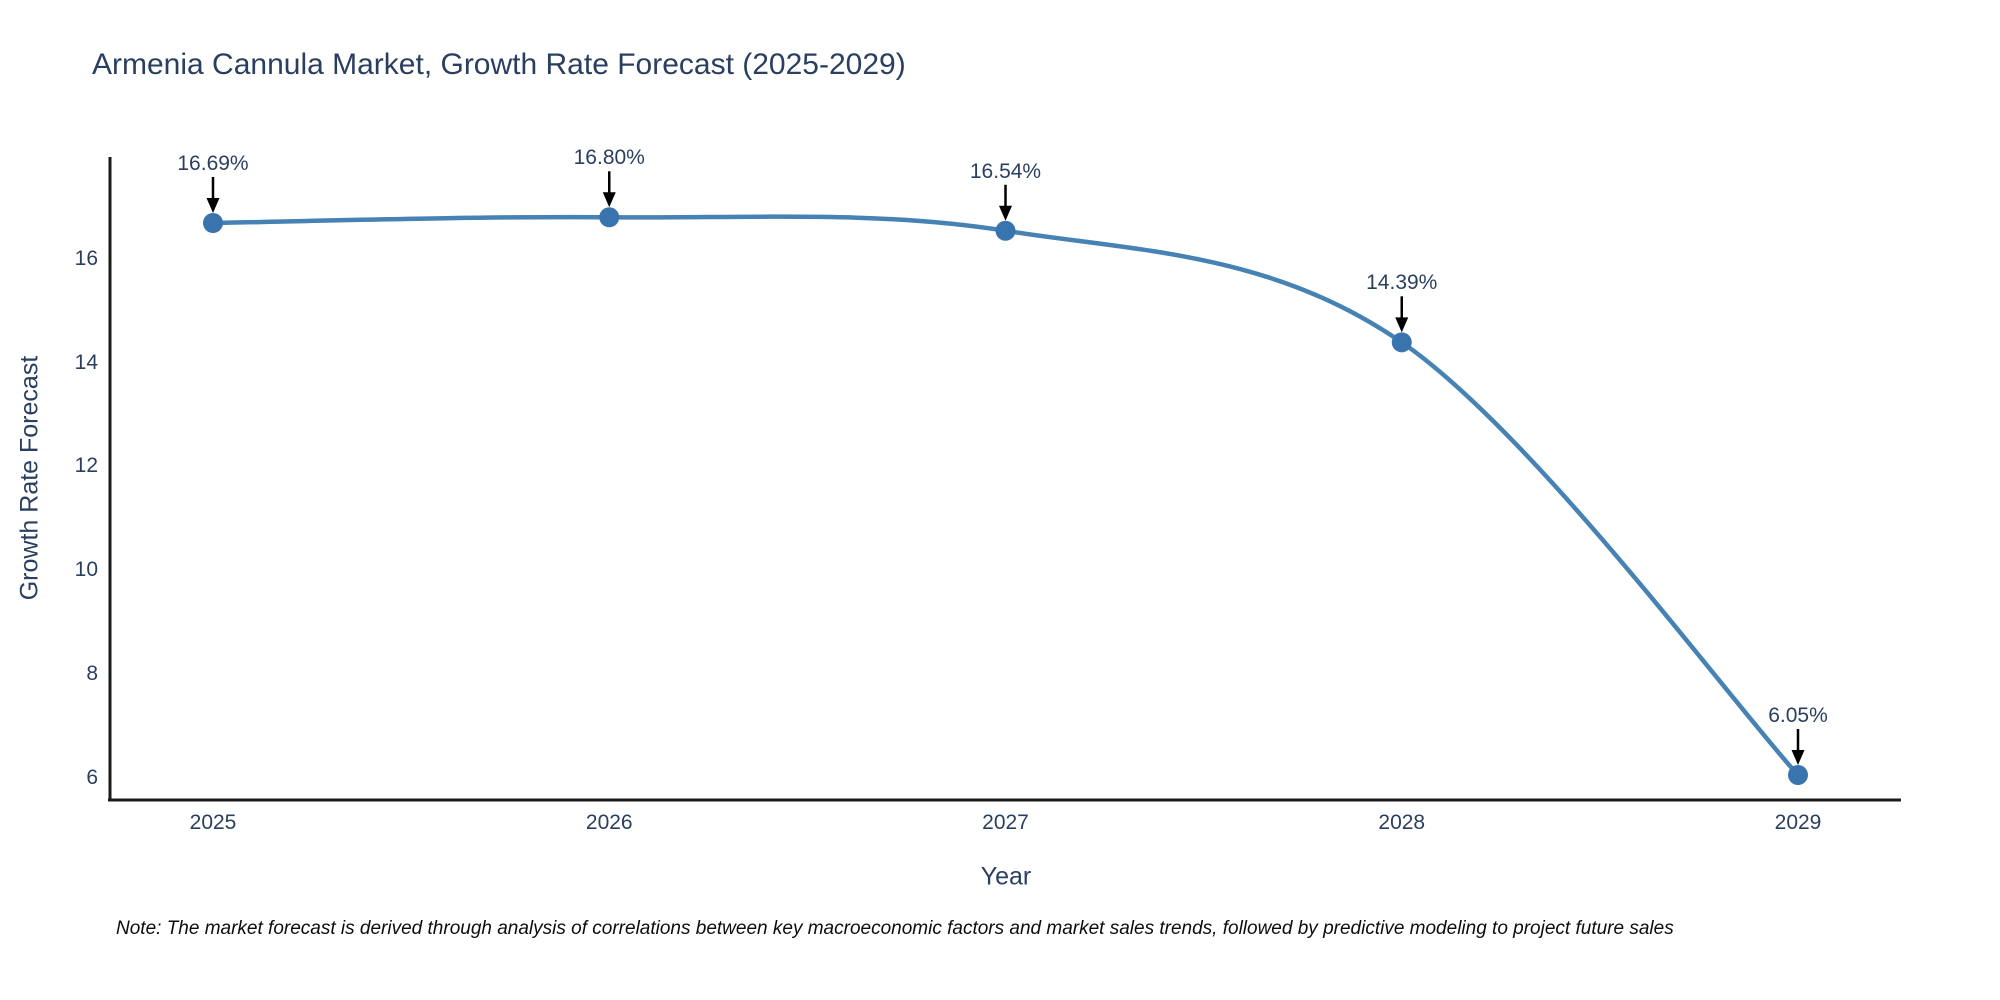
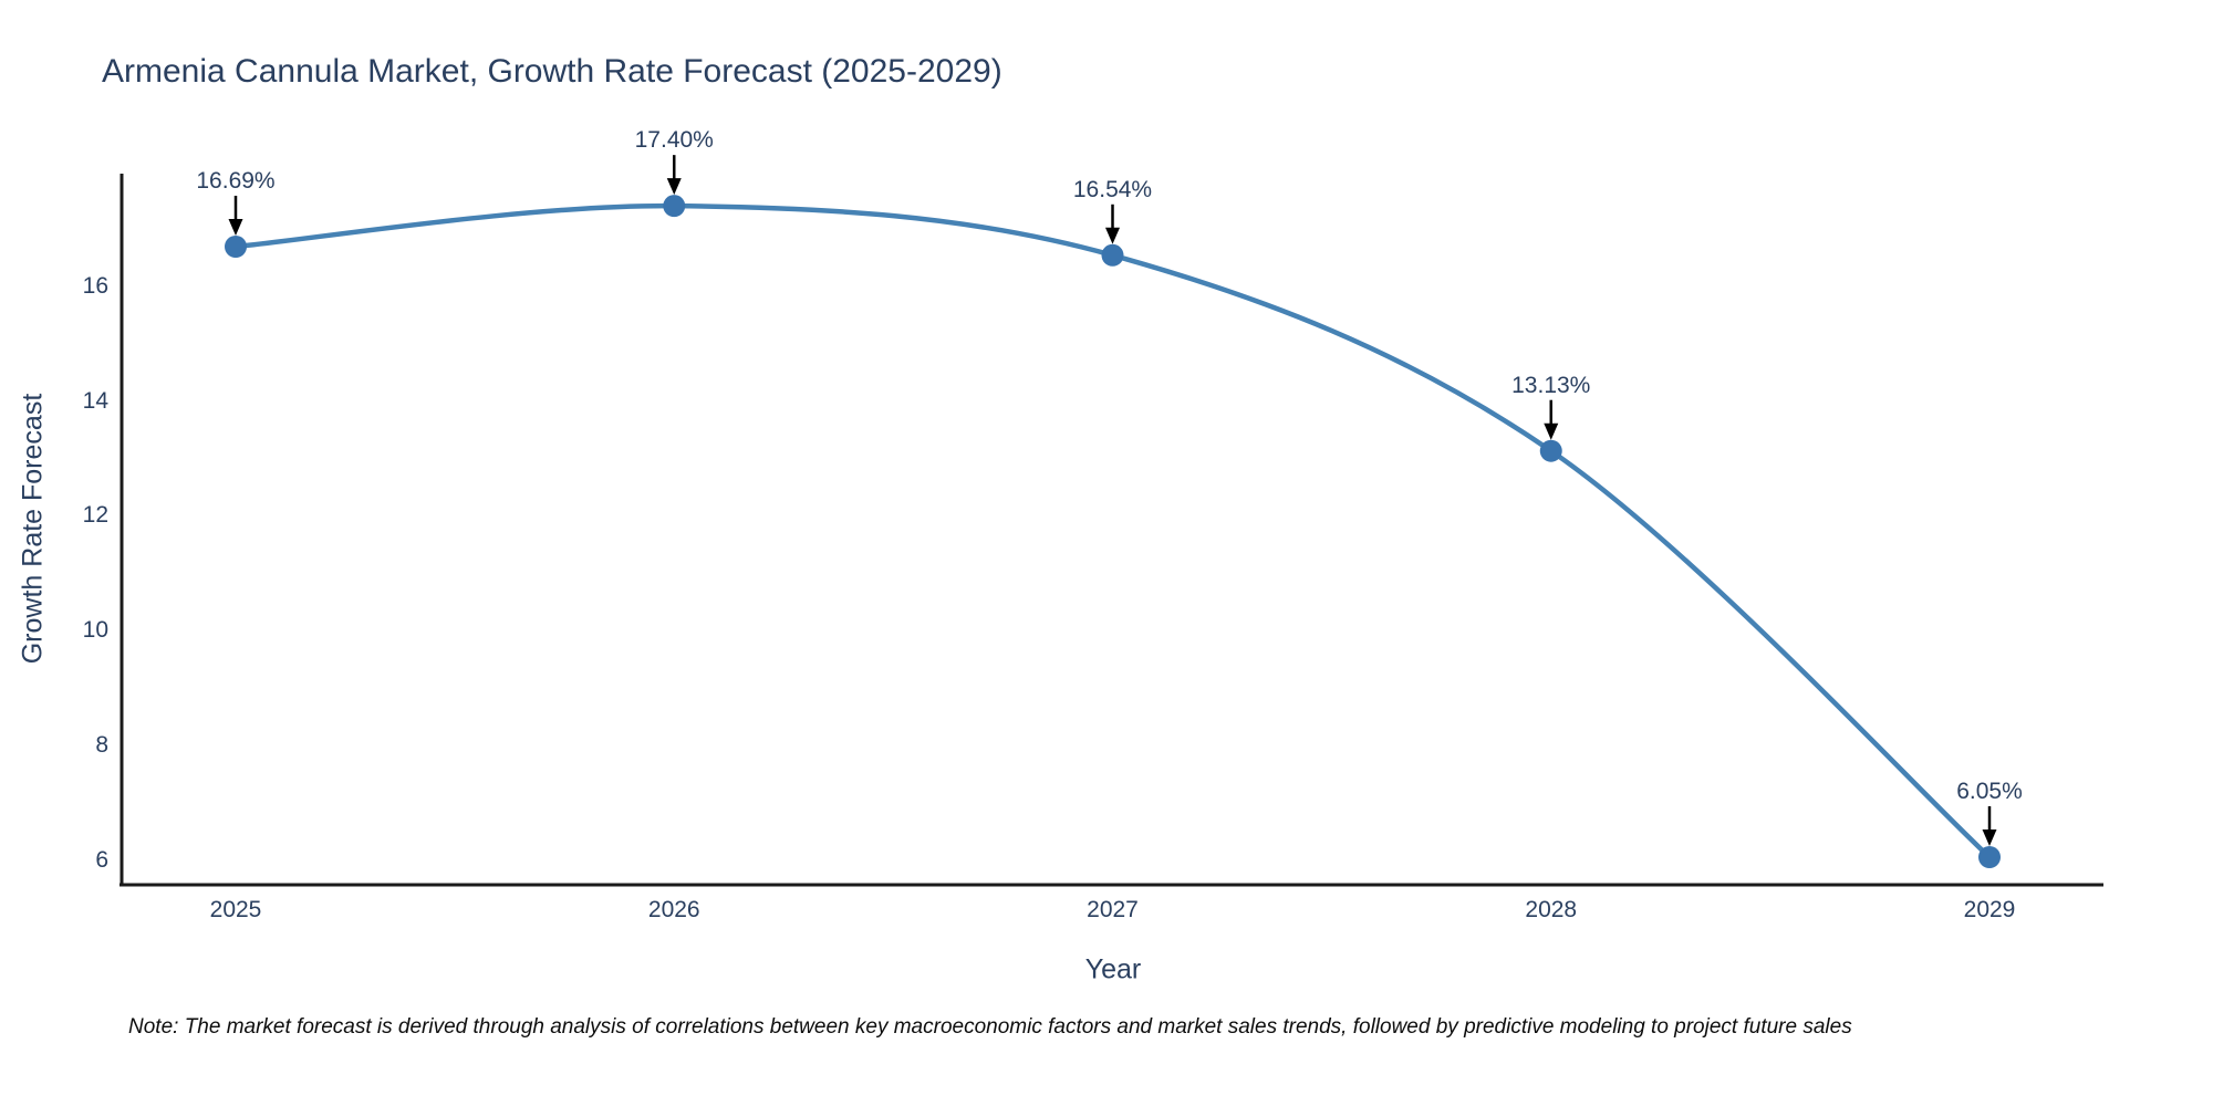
2026: 16.80% -> 17.40%
2028: 14.39% -> 13.13%
